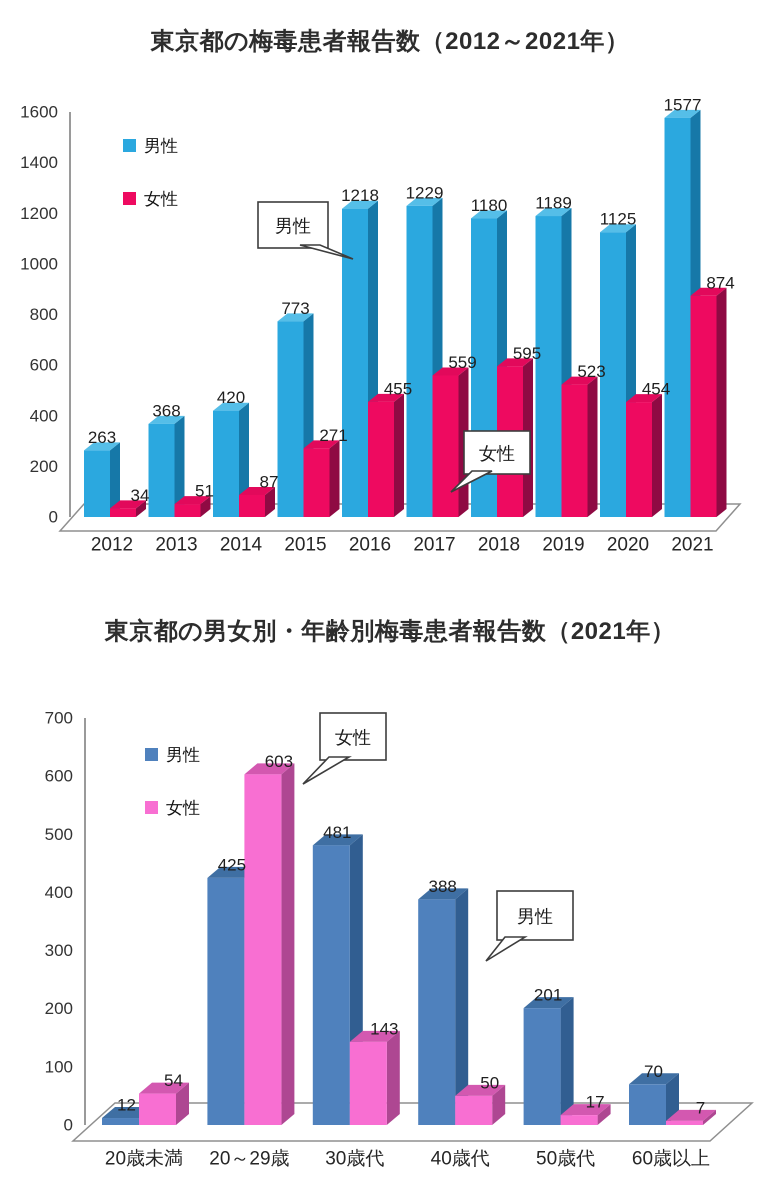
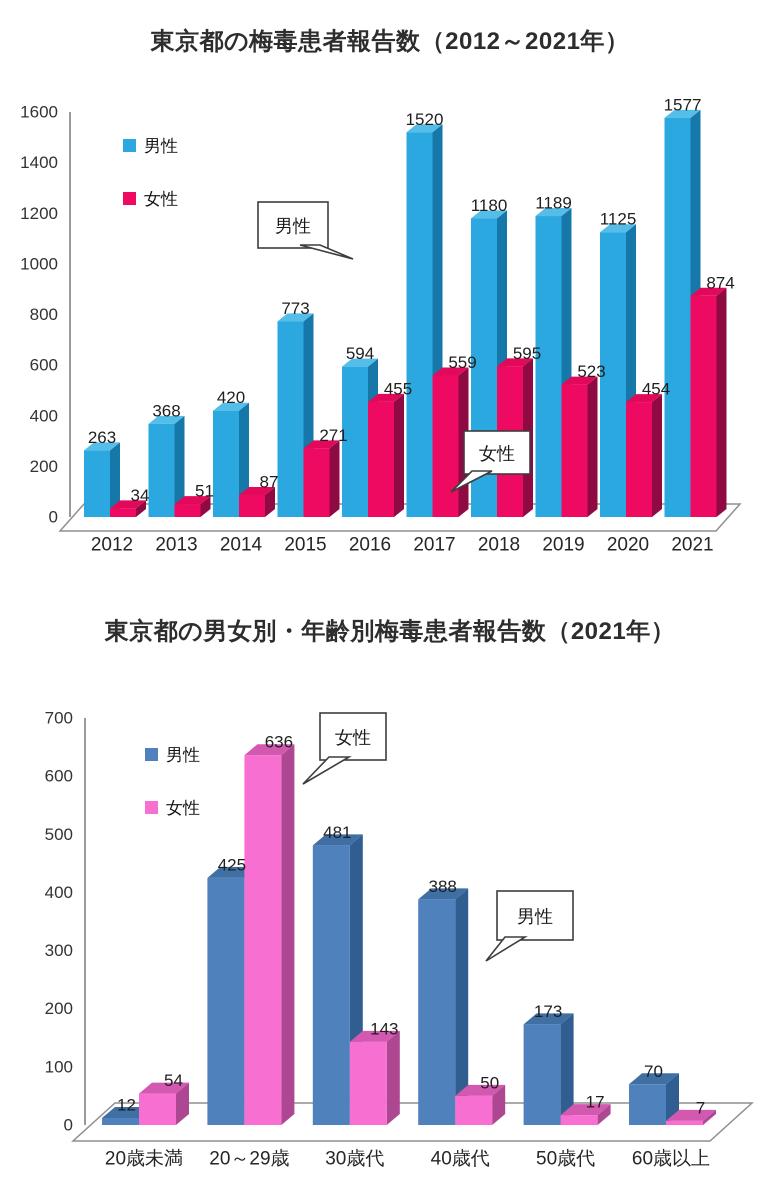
東京都の梅毒患者報告数（2012～2021年）/男性/2016: 1218 -> 594
東京都の梅毒患者報告数（2012～2021年）/男性/2017: 1229 -> 1520
東京都の男女別・年齢別梅毒患者報告数（2021年）/女性/20～29歳: 603 -> 636
東京都の男女別・年齢別梅毒患者報告数（2021年）/男性/50歳代: 201 -> 173
